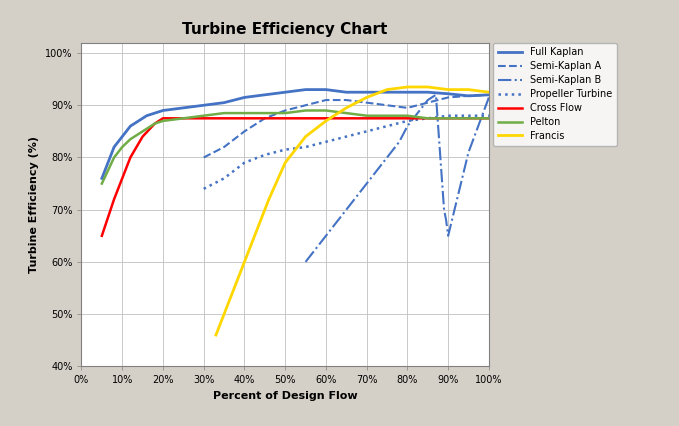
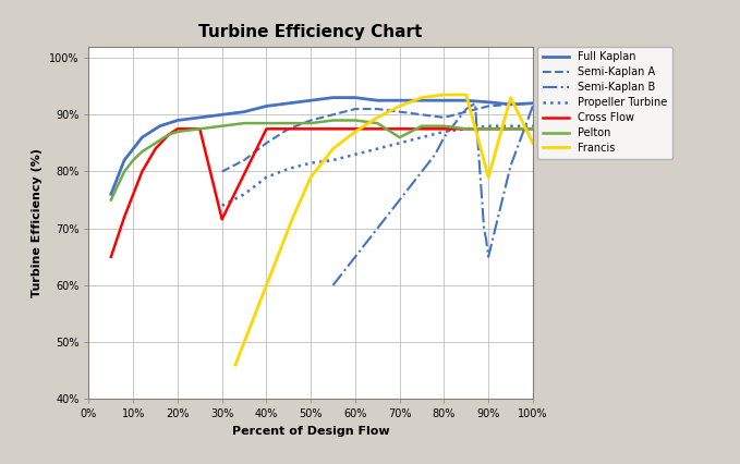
Cross Flow/30%: 87.5% -> 71.6%
Pelton/70%: 88.0% -> 86.0%
Francis/90%: 93.0% -> 79.0%
Francis/100%: 92.5% -> 85.0%
